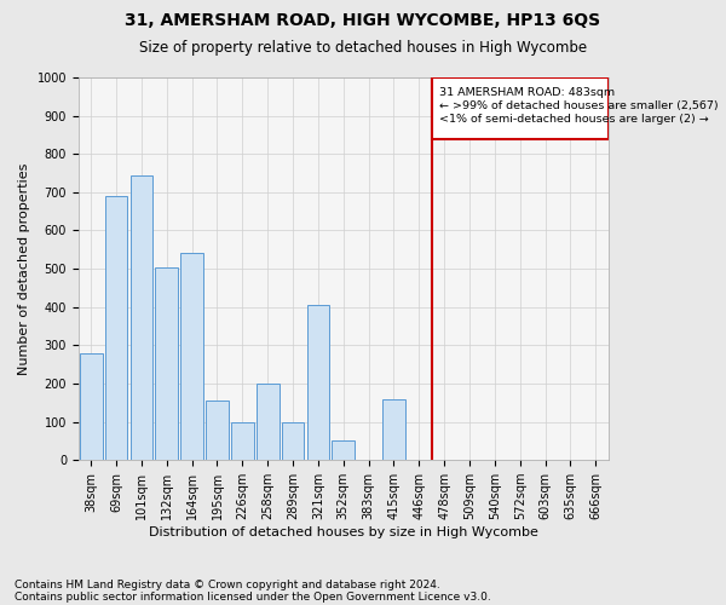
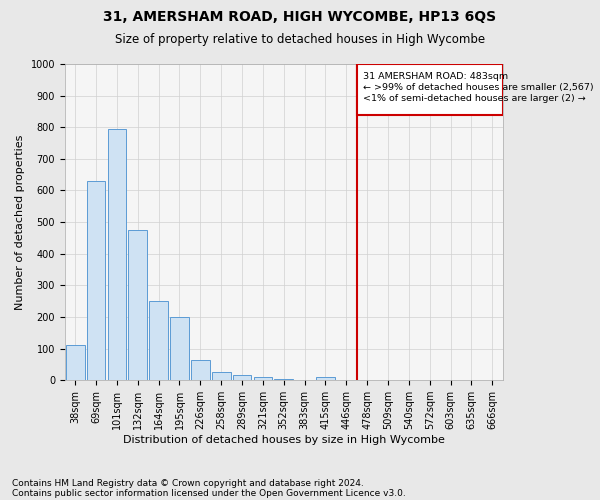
38sqm: 280 -> 110
69sqm: 690 -> 630
101sqm: 745 -> 795
132sqm: 505 -> 475
164sqm: 540 -> 250
195sqm: 155 -> 200
226sqm: 100 -> 63
258sqm: 200 -> 25
289sqm: 100 -> 15
321sqm: 405 -> 10
352sqm: 50 -> 5
415sqm: 160 -> 10
